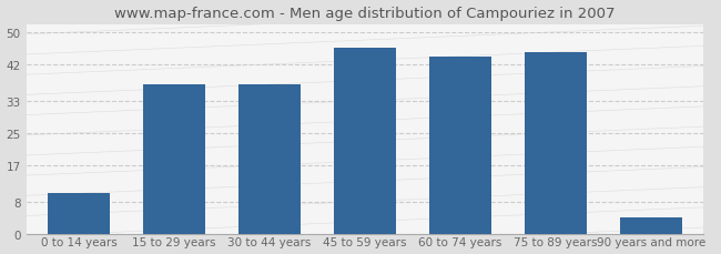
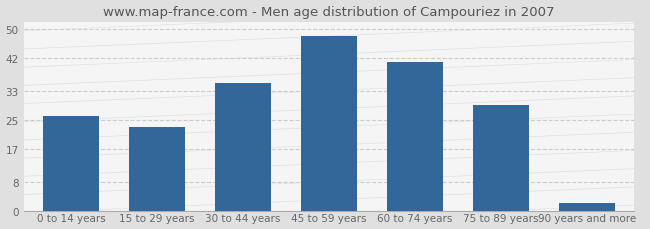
0 to 14 years: 10 -> 26
15 to 29 years: 37 -> 23
30 to 44 years: 37 -> 35
45 to 59 years: 46 -> 48
60 to 74 years: 44 -> 41
75 to 89 years: 45 -> 29
90 years and more: 4 -> 2
